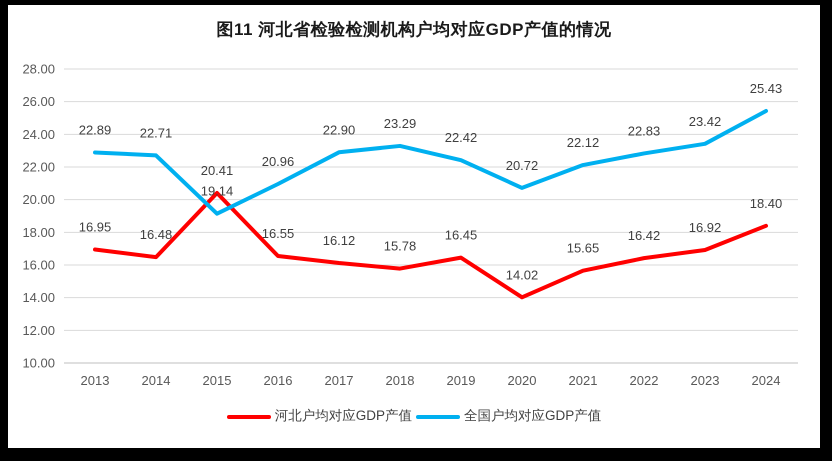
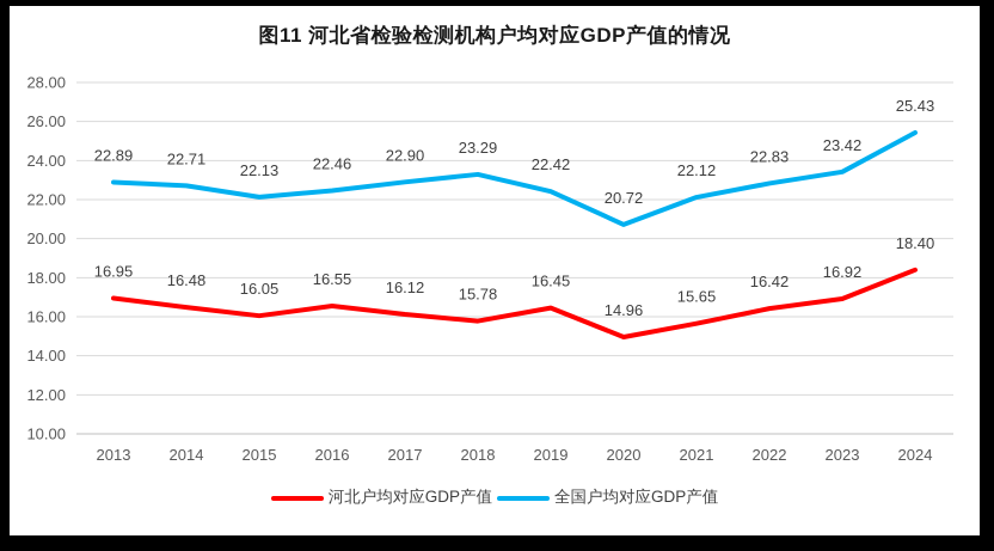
河北户均对应GDP产值/2015: 20.41 -> 16.05
全国户均对应GDP产值/2015: 19.14 -> 22.13
全国户均对应GDP产值/2016: 20.96 -> 22.46
河北户均对应GDP产值/2020: 14.02 -> 14.96
